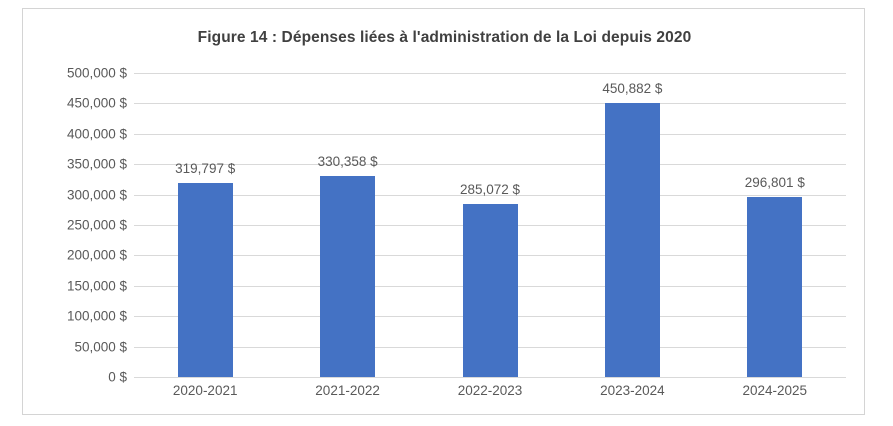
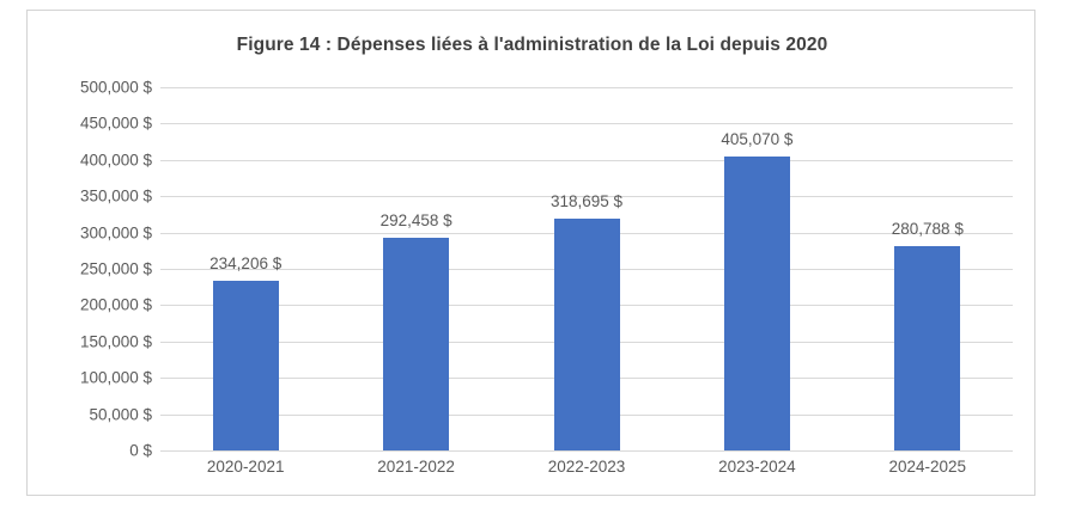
2020-2021: 319,797 -> 234,206
2021-2022: 330,358 -> 292,458
2022-2023: 285,072 -> 318,695
2023-2024: 450,882 -> 405,070
2024-2025: 296,801 -> 280,788
